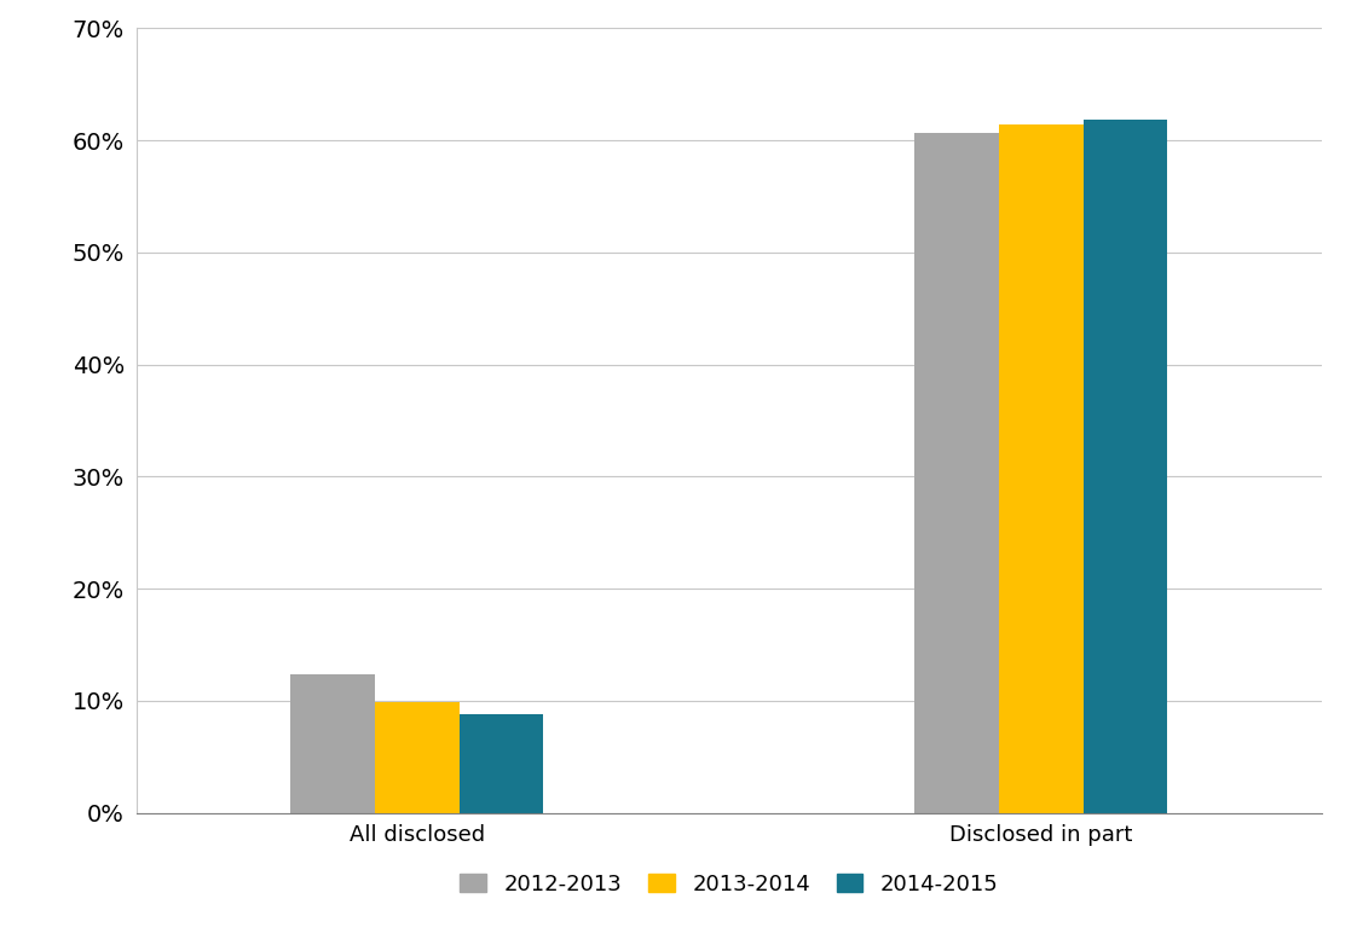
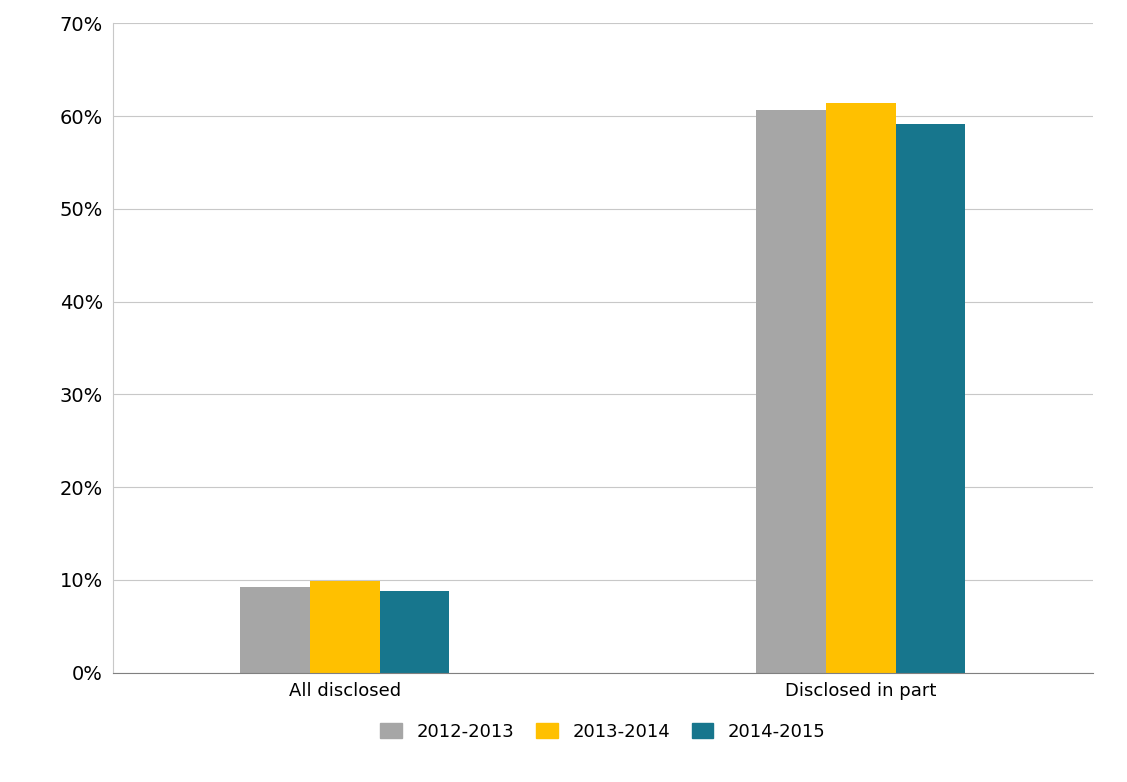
2012-2013/All disclosed: 12.3% -> 9.2%
2014-2015/Disclosed in part: 61.8% -> 59.2%
